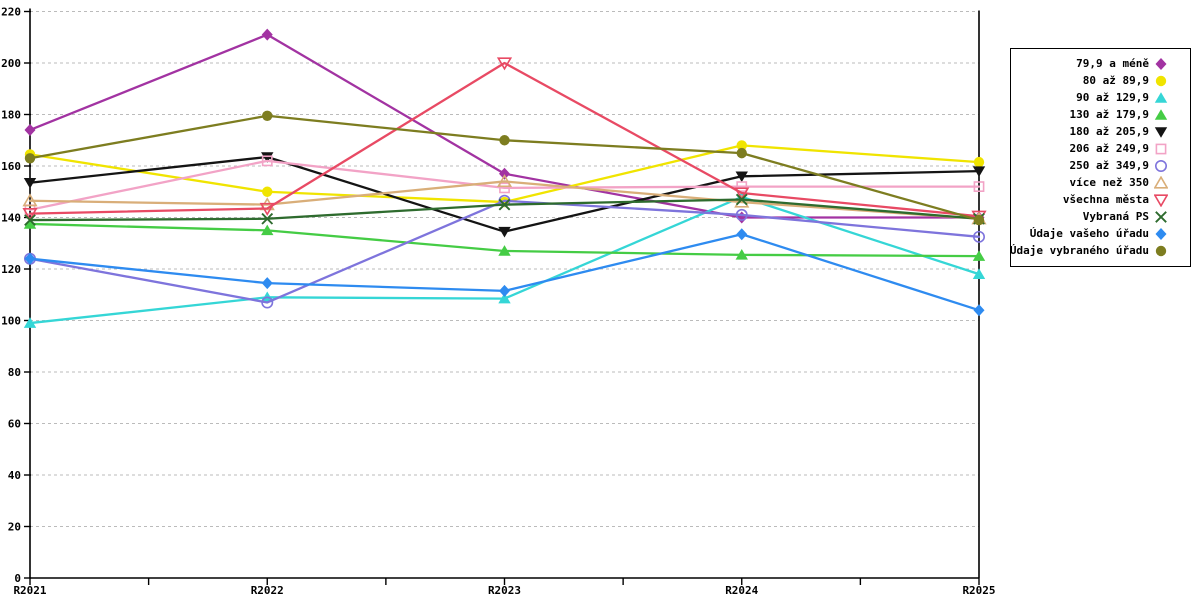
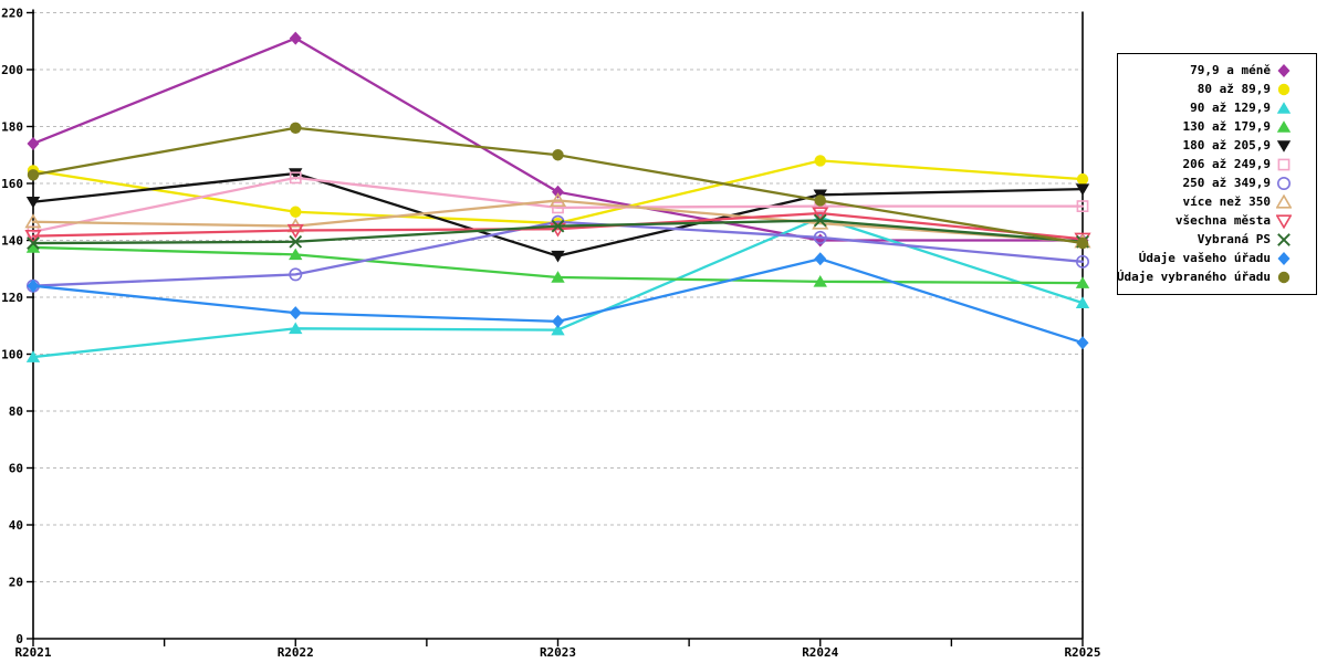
250 až 349,9/R2022: 107 -> 128
všechna města/R2023: 200 -> 144
Údaje vybraného úřadu/R2024: 165 -> 154
